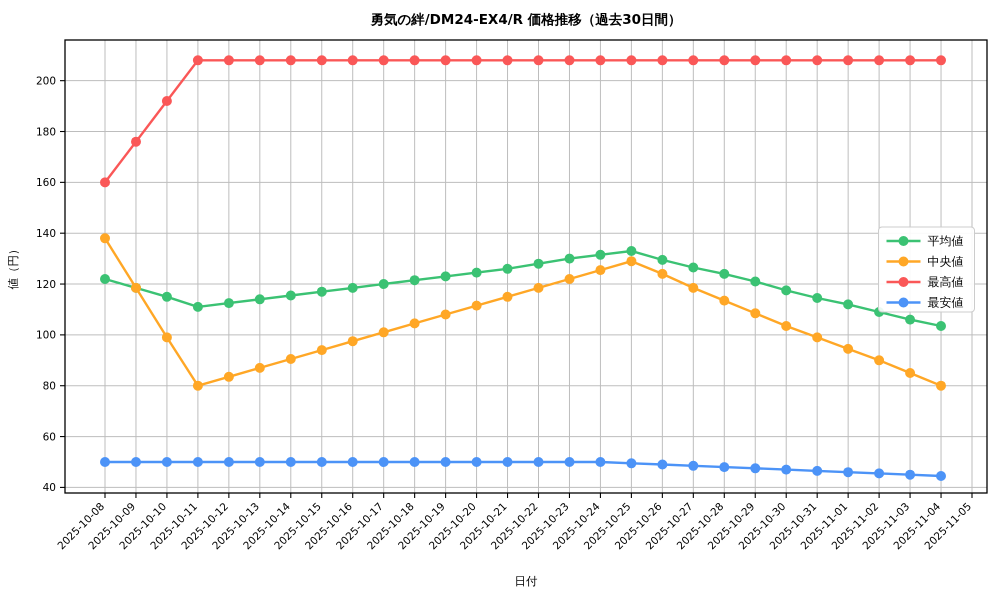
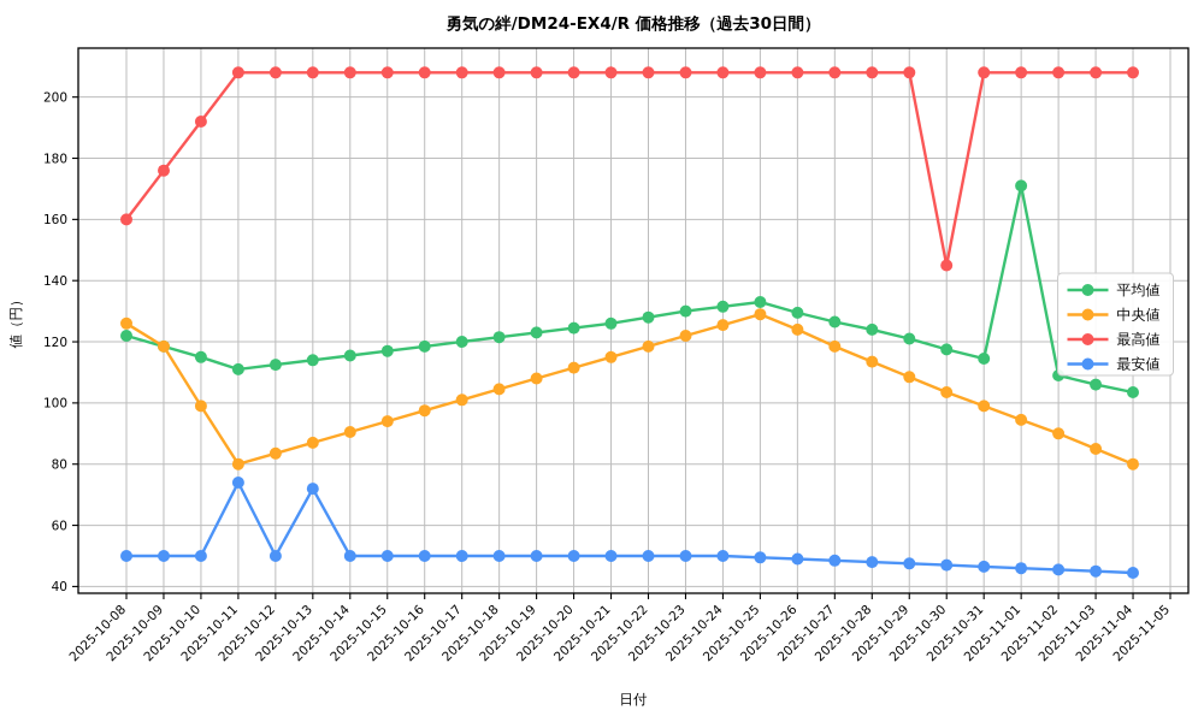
中央値/2025-10-08: 138 -> 126
最安値/2025-10-11: 50 -> 74
最安値/2025-10-13: 50 -> 72
最高値/2025-10-30: 208 -> 145
平均値/2025-11-01: 112 -> 171
